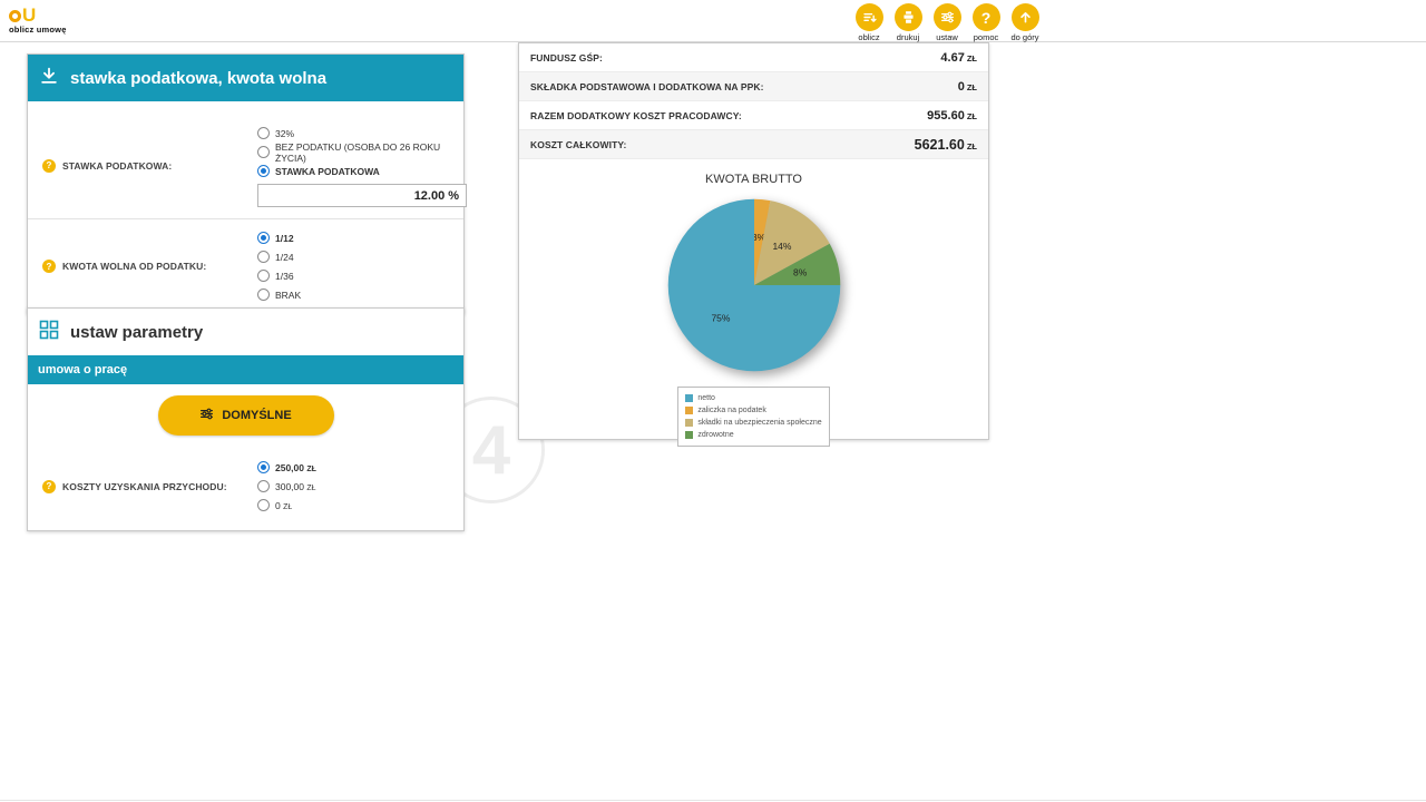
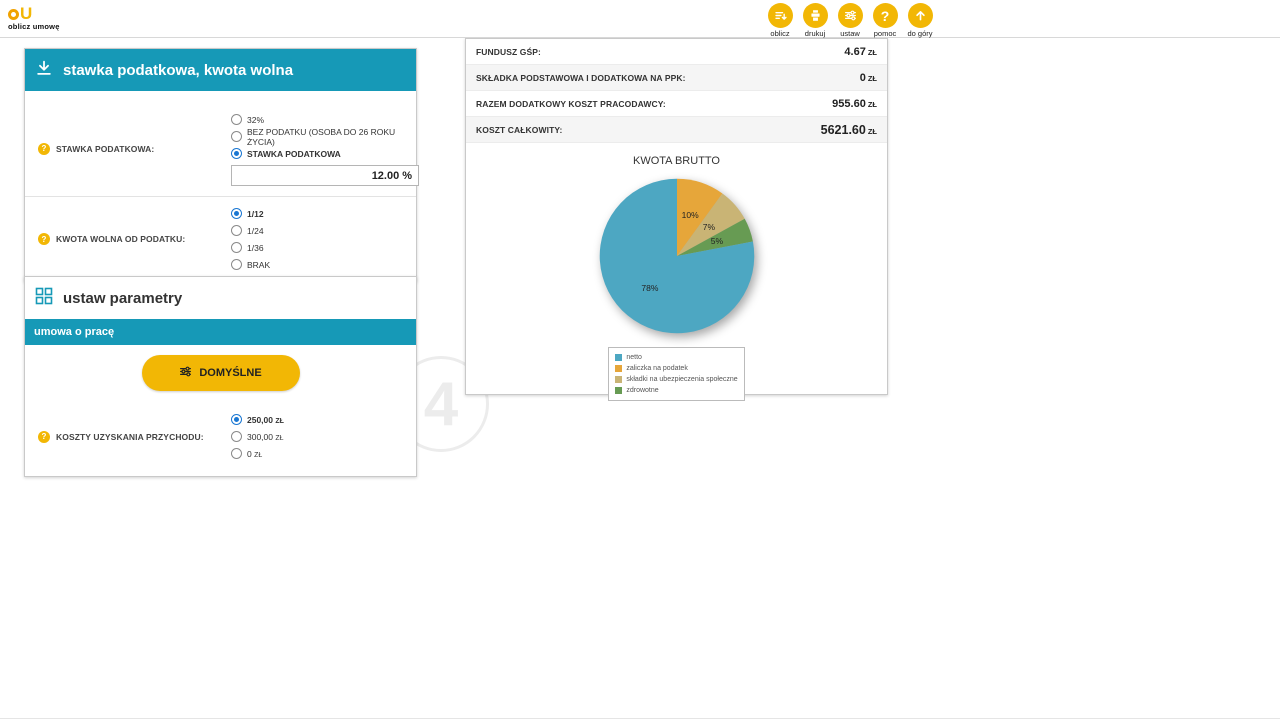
zaliczka na podatek: 3% -> 10%
składki na ubezpieczenia społeczne: 14% -> 7%
zdrowotne: 8% -> 5%
netto: 75% -> 78%
